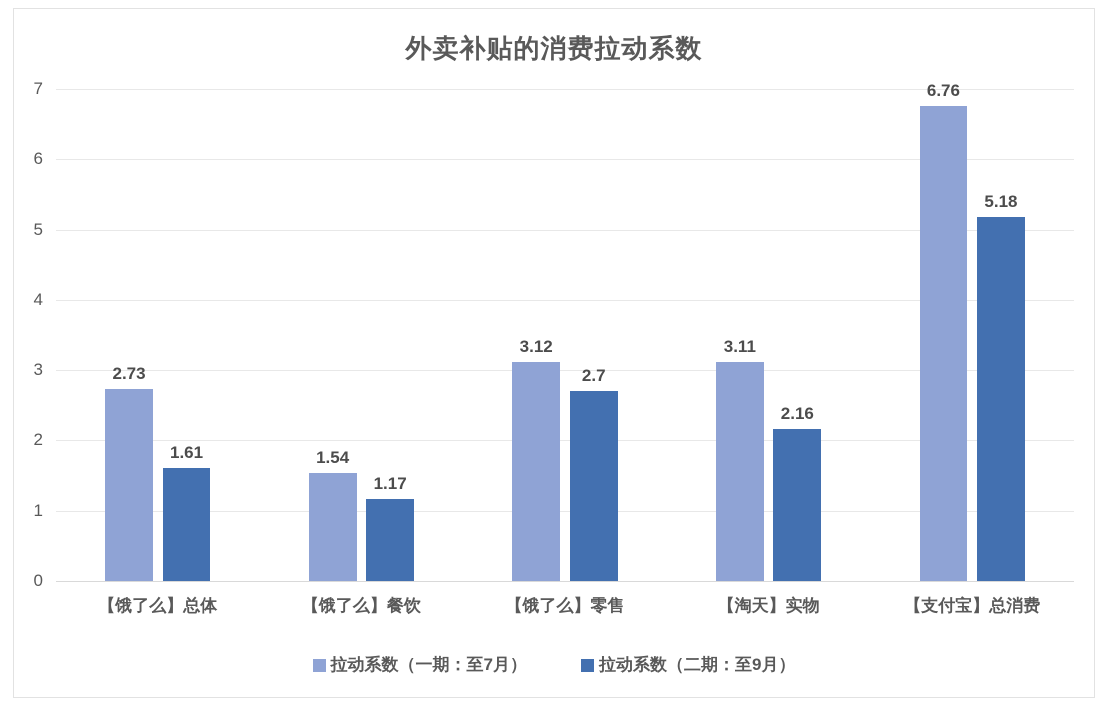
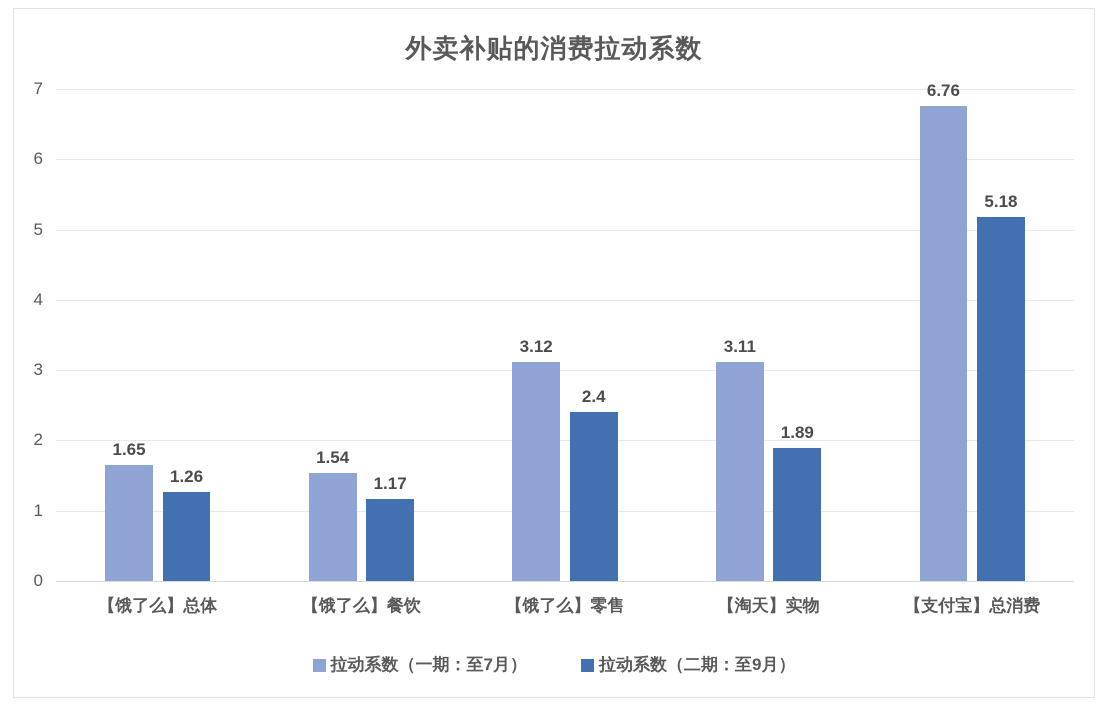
拉动系数（一期：至7月）/【饿了么】总体: 2.73 -> 1.65
拉动系数（二期：至9月）/【饿了么】总体: 1.61 -> 1.26
拉动系数（二期：至9月）/【饿了么】零售: 2.7 -> 2.4
拉动系数（二期：至9月）/【淘天】实物: 2.16 -> 1.89
